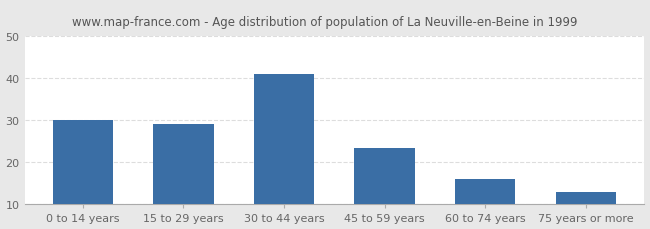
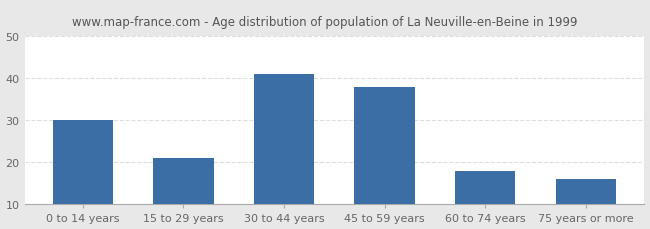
15 to 29 years: 29.0 -> 21.0
45 to 59 years: 23.5 -> 38.0
60 to 74 years: 16.0 -> 18.0
75 years or more: 13.0 -> 16.0
